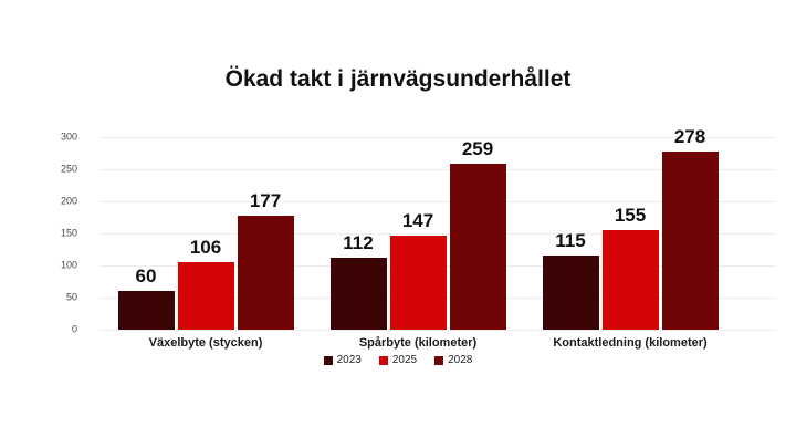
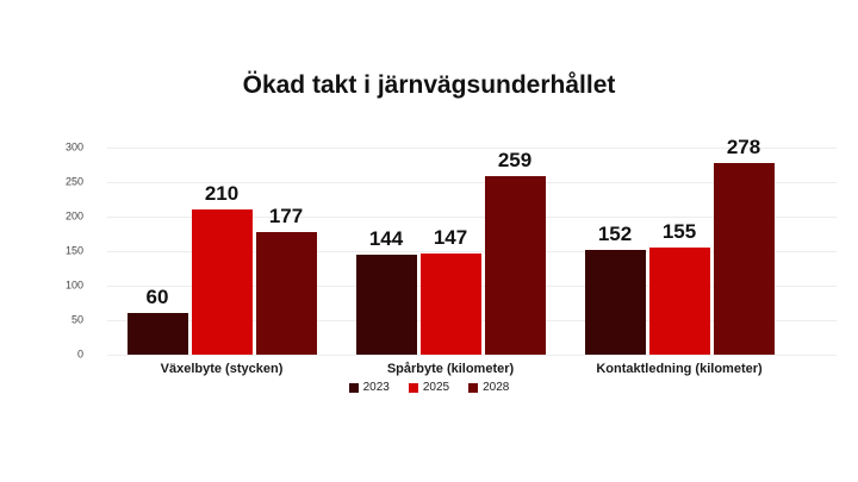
2025/Växelbyte (stycken): 106 -> 210
2023/Spårbyte (kilometer): 112 -> 144
2023/Kontaktledning (kilometer): 115 -> 152
